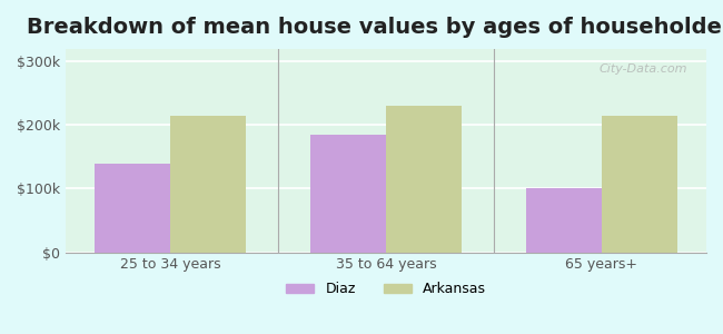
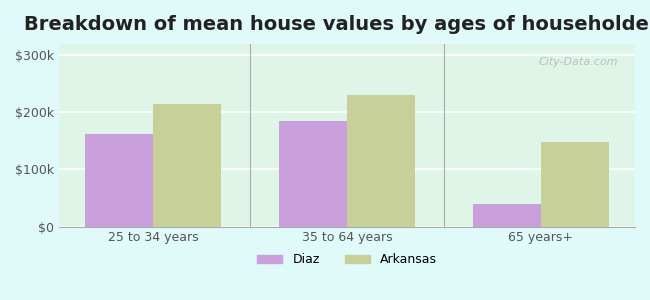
Diaz/25 to 34 years: $140k -> $162k
Diaz/65 years+: $100k -> $40k
Arkansas/65 years+: $215k -> $148k
